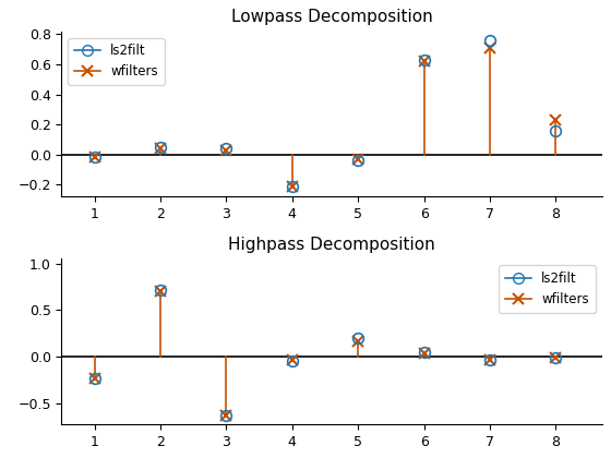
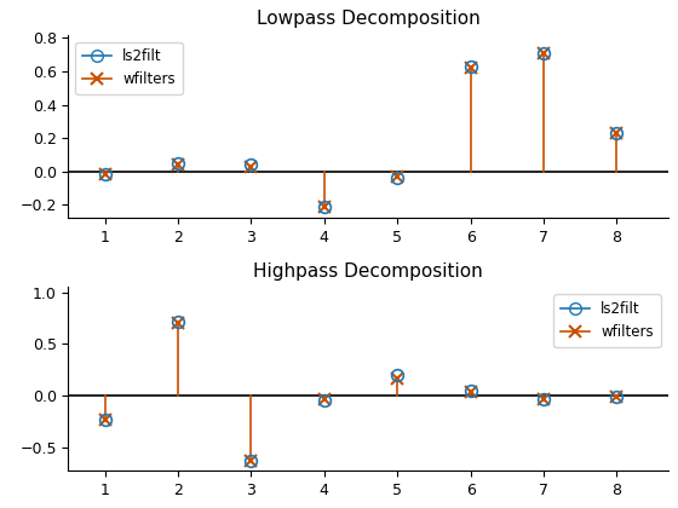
Lowpass Decomposition/ls2filt/7: 0.76 -> 0.71
Lowpass Decomposition/ls2filt/8: 0.16 -> 0.23
